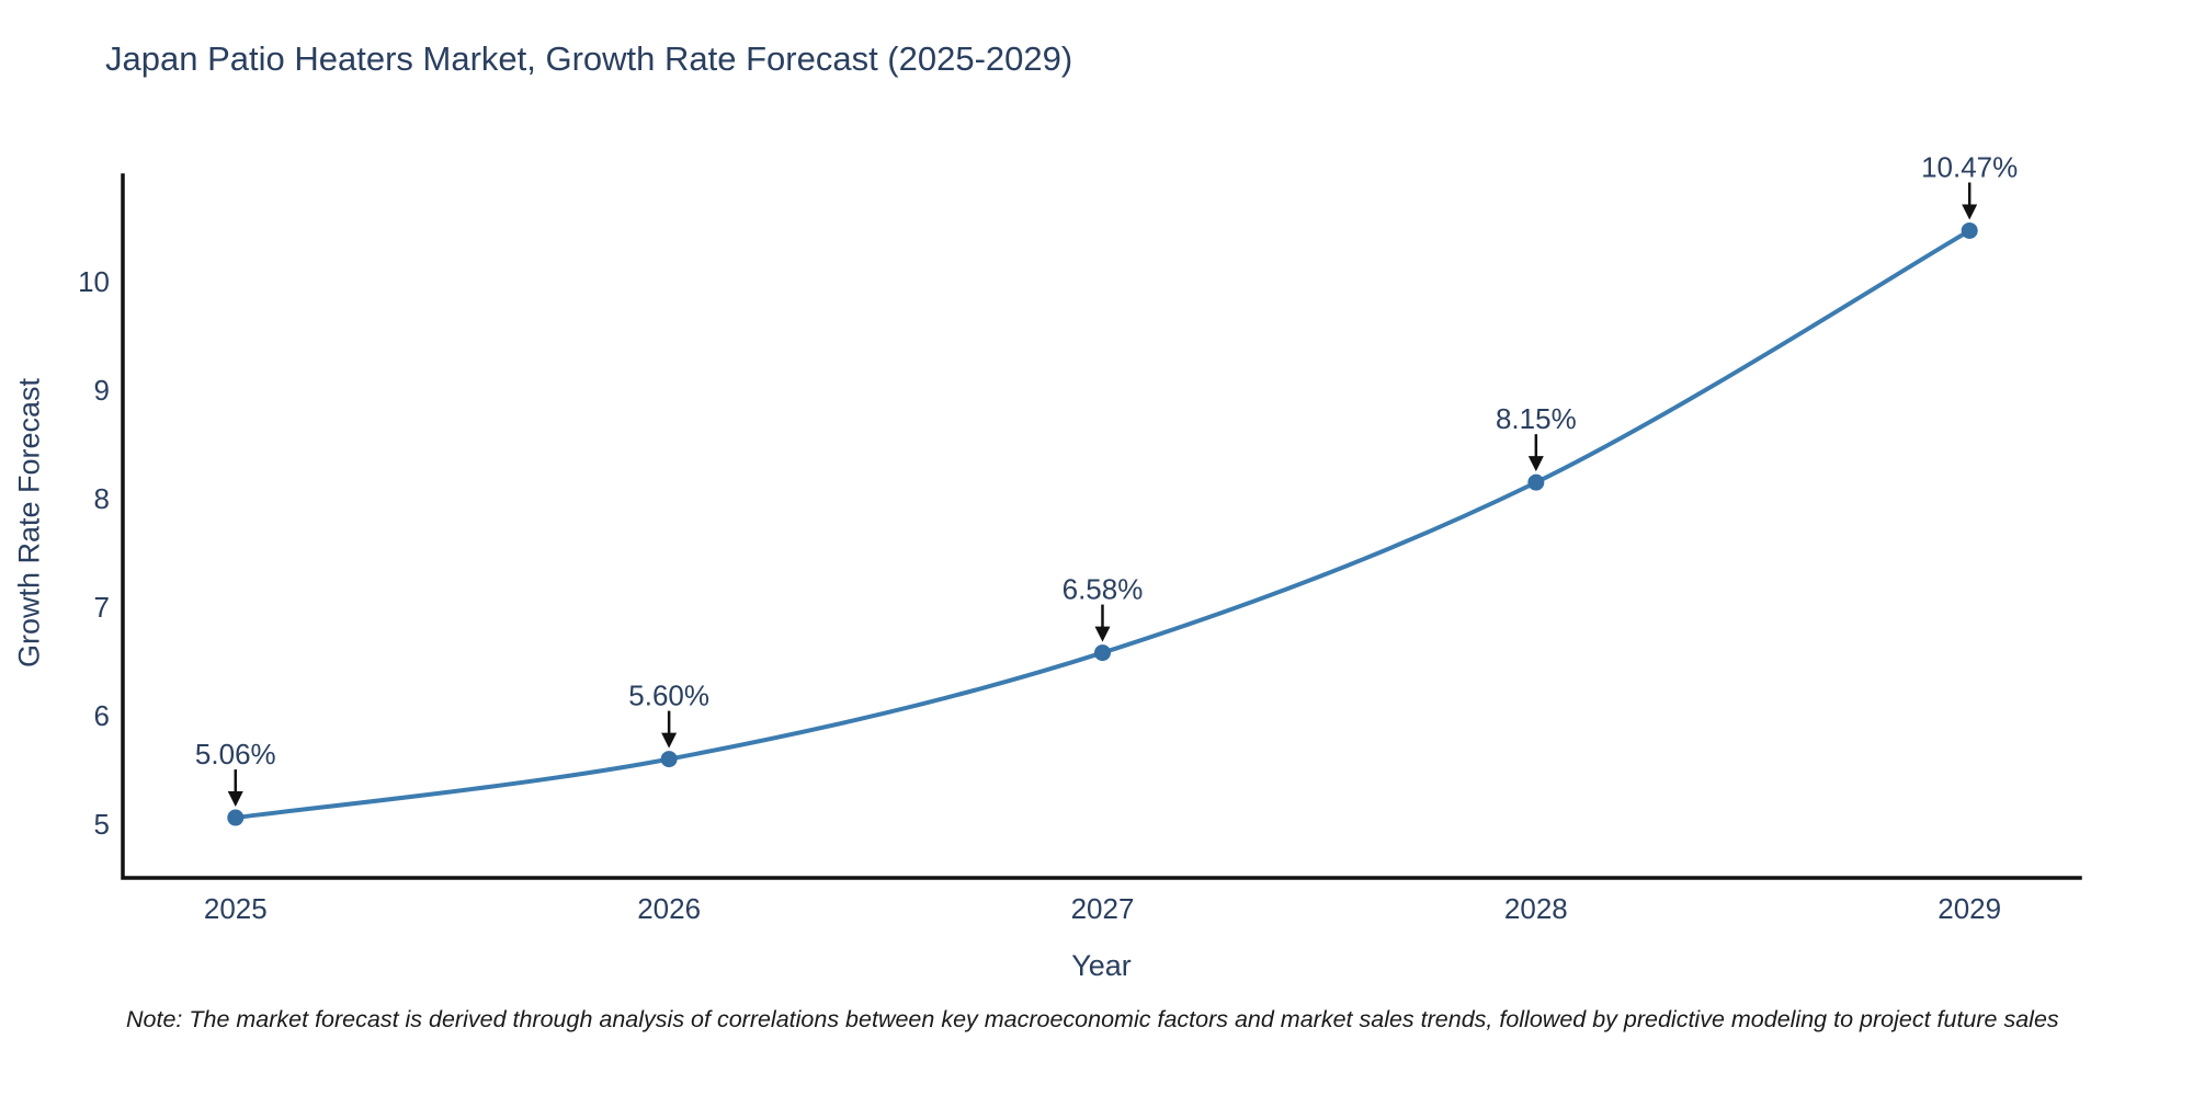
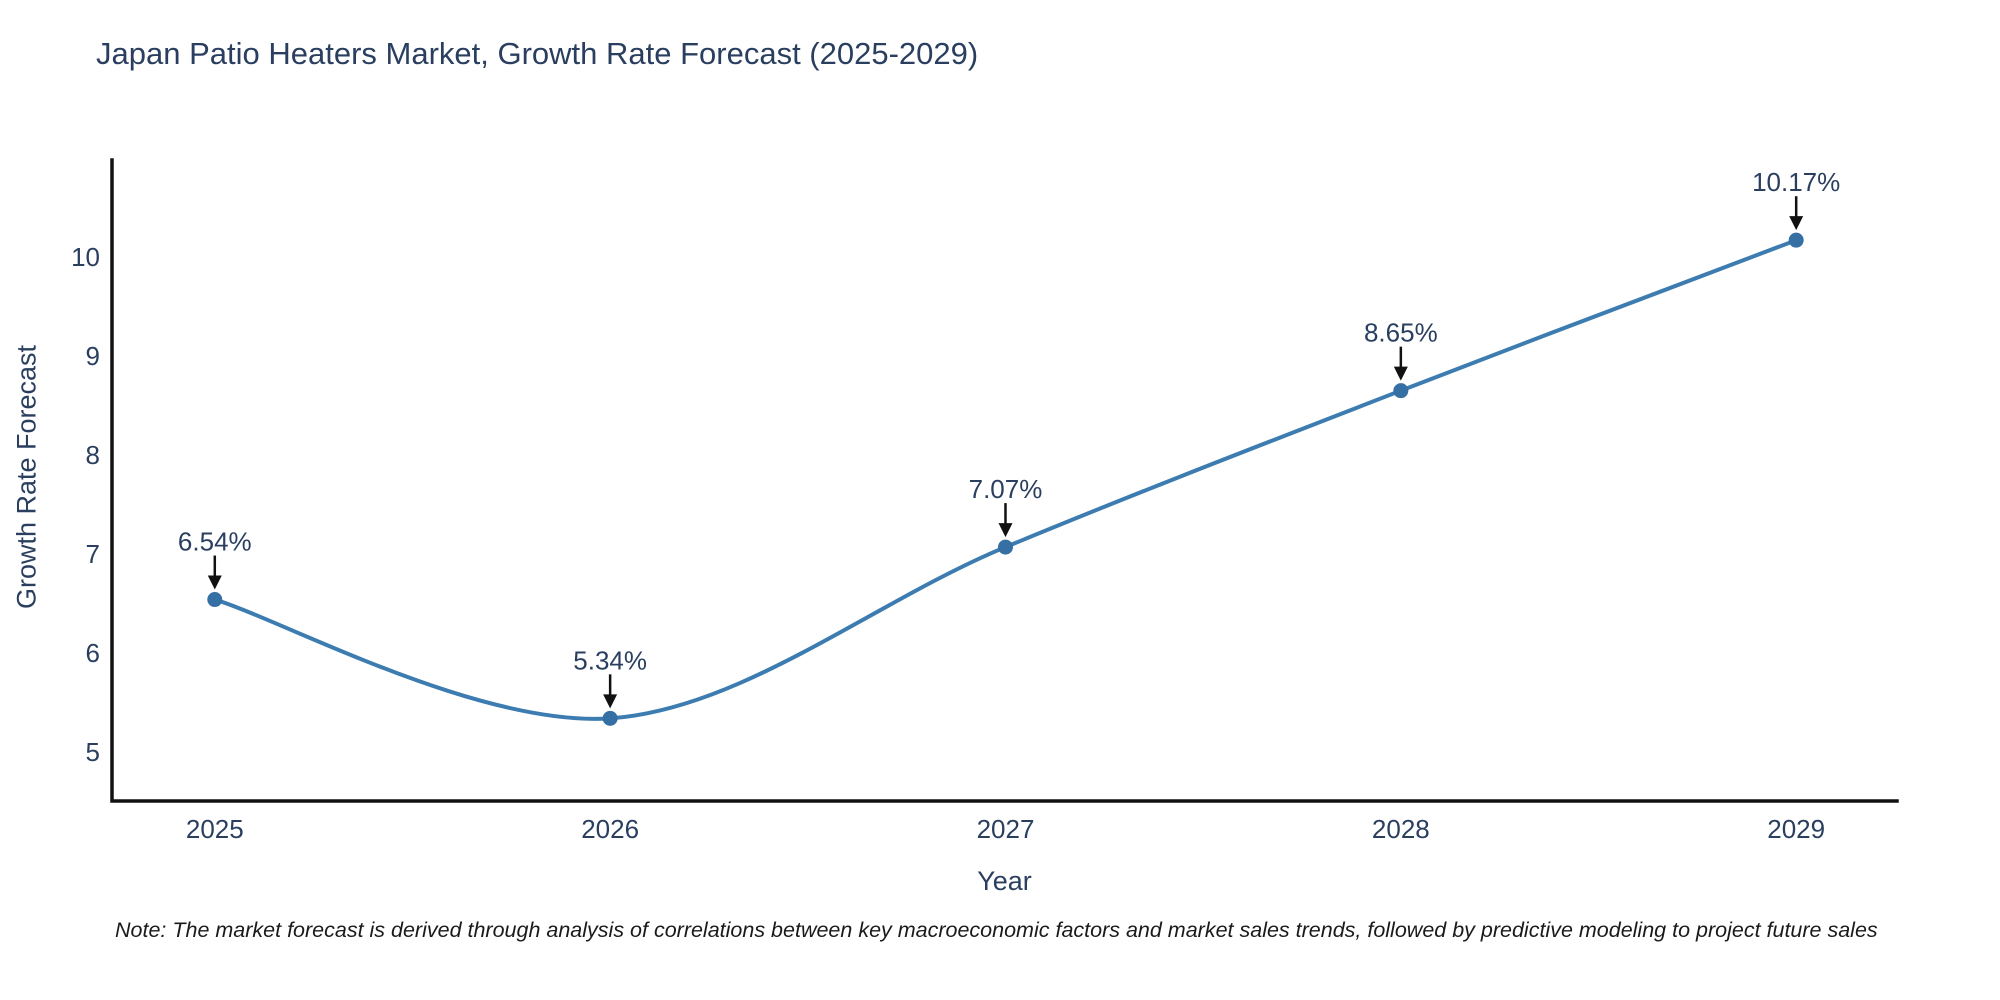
2025: 5.06% -> 6.54%
2026: 5.60% -> 5.34%
2027: 6.58% -> 7.07%
2028: 8.15% -> 8.65%
2029: 10.47% -> 10.17%
